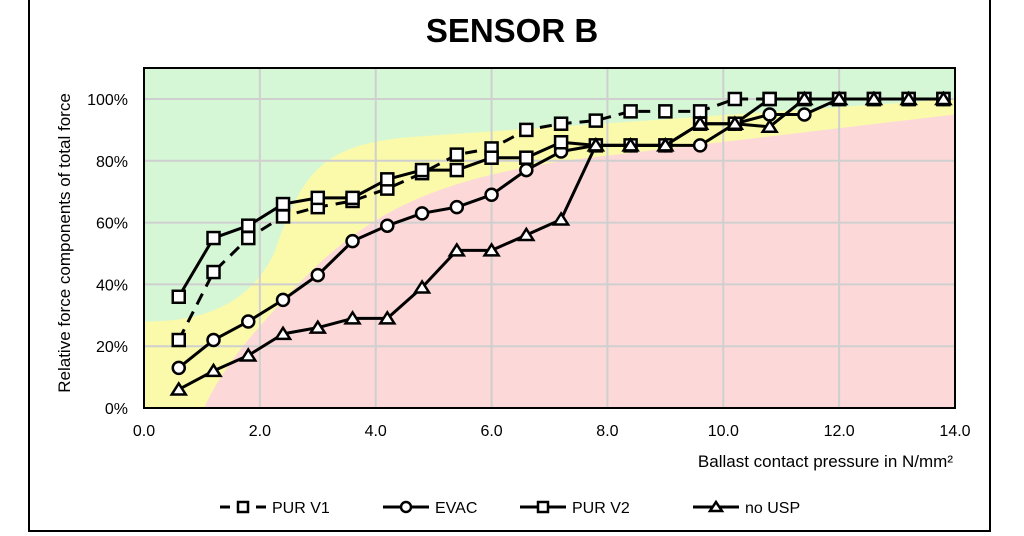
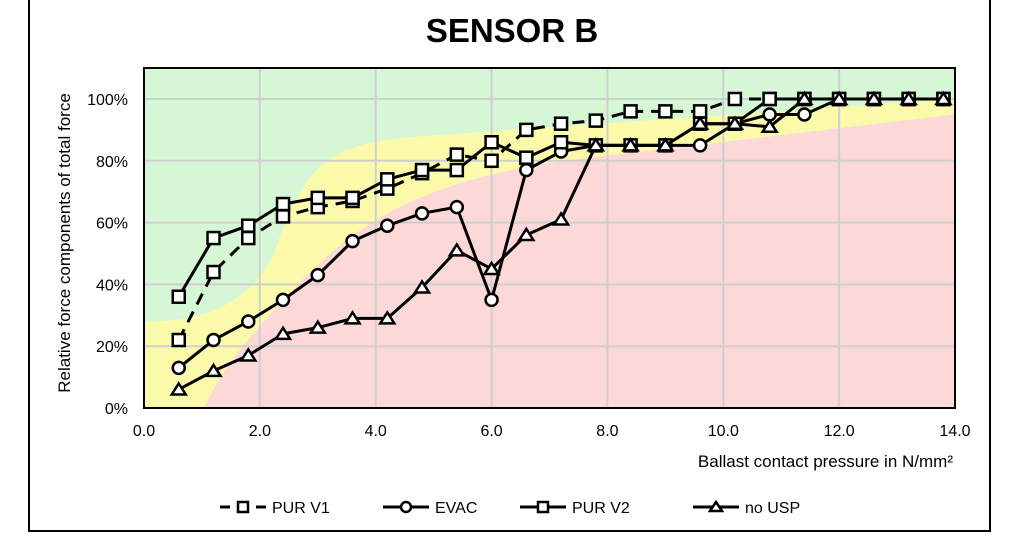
PUR V1/6.0: 84% -> 80%
EVAC/6.0: 69% -> 35%
PUR V2/6.0: 81% -> 86%
no USP/6.0: 51% -> 45%
